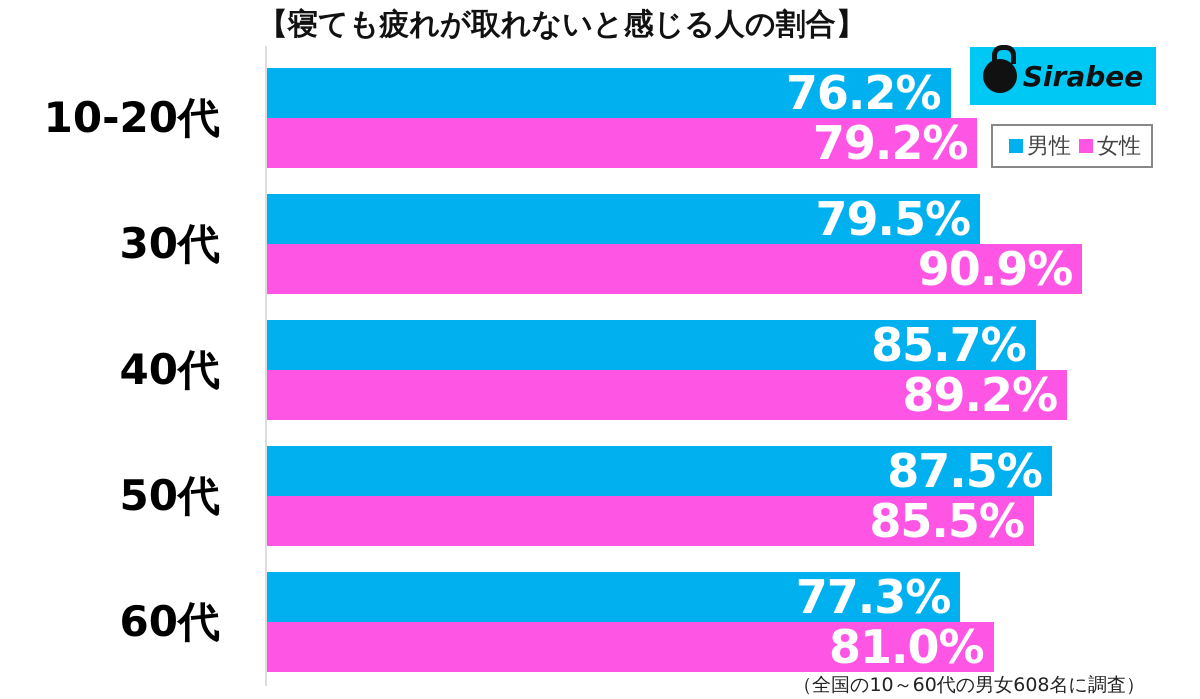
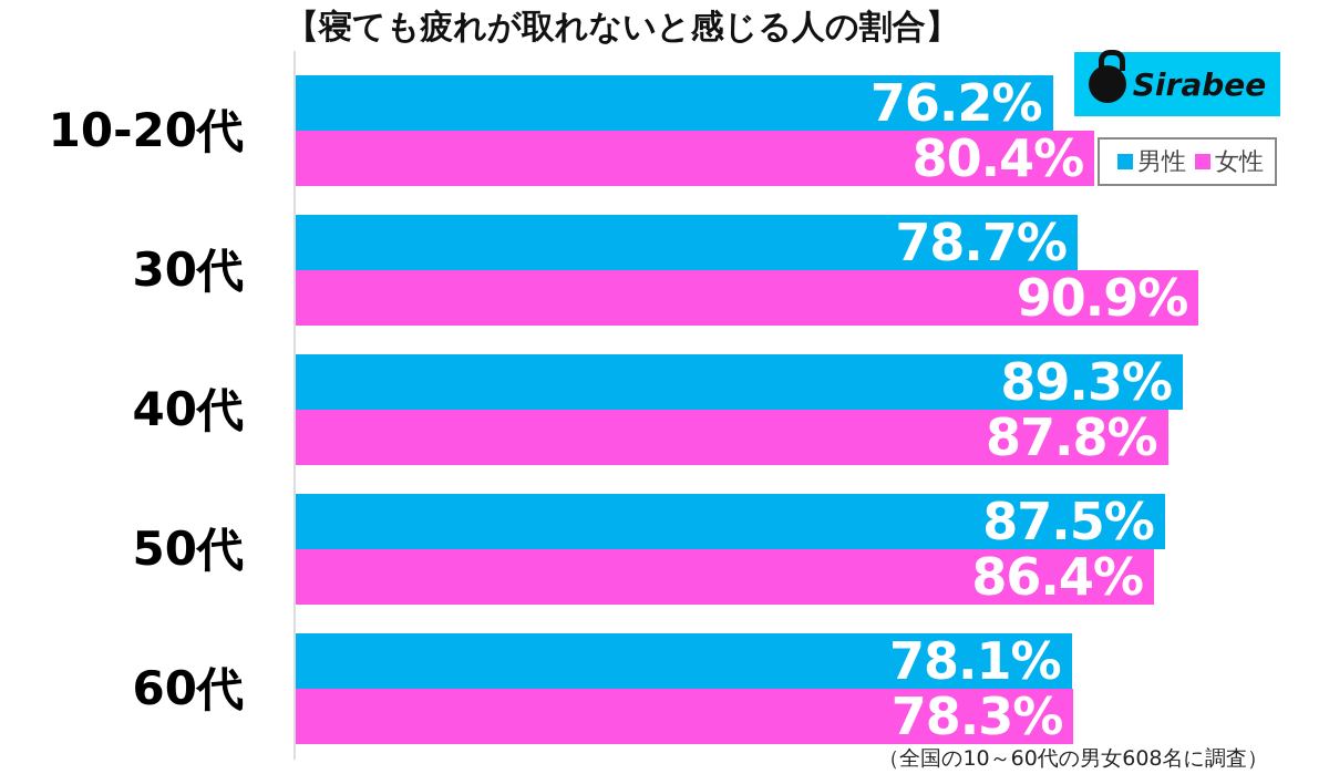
女性/10-20代: 79.2% -> 80.4%
男性/30代: 79.5% -> 78.7%
男性/40代: 85.7% -> 89.3%
女性/40代: 89.2% -> 87.8%
女性/50代: 85.5% -> 86.4%
男性/60代: 77.3% -> 78.1%
女性/60代: 81.0% -> 78.3%
